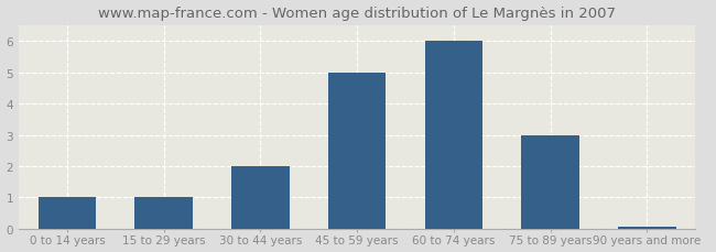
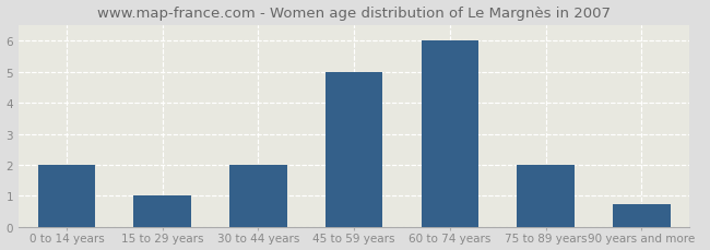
0 to 14 years: 1.00 -> 2.00
75 to 89 years: 3.00 -> 2.00
90 years and more: 0.07 -> 0.75
